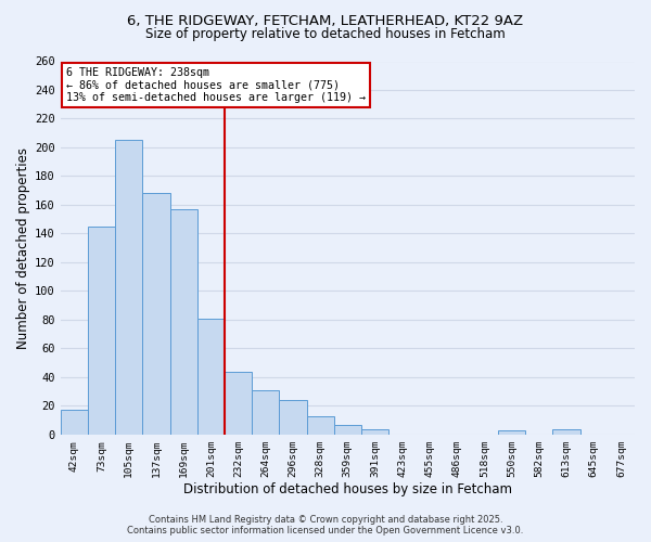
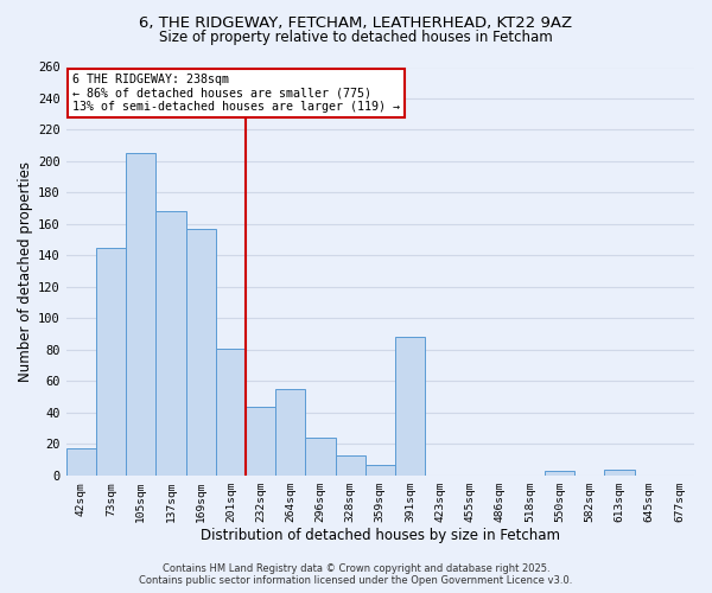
264sqm: 31 -> 55
391sqm: 4 -> 88
